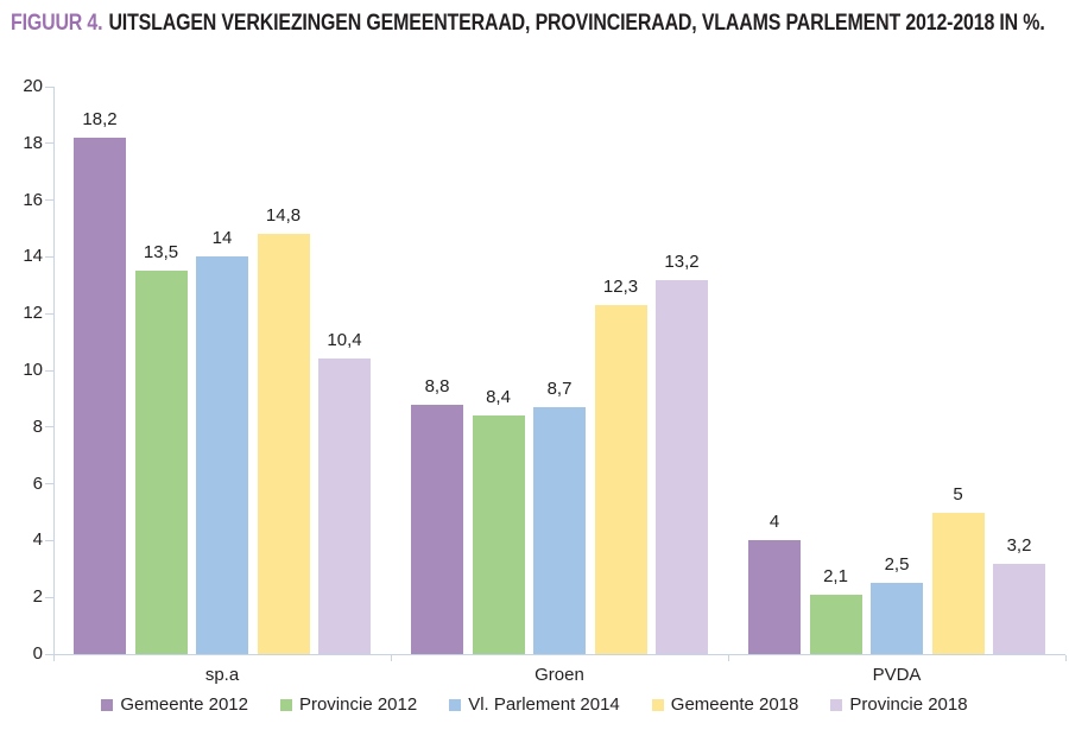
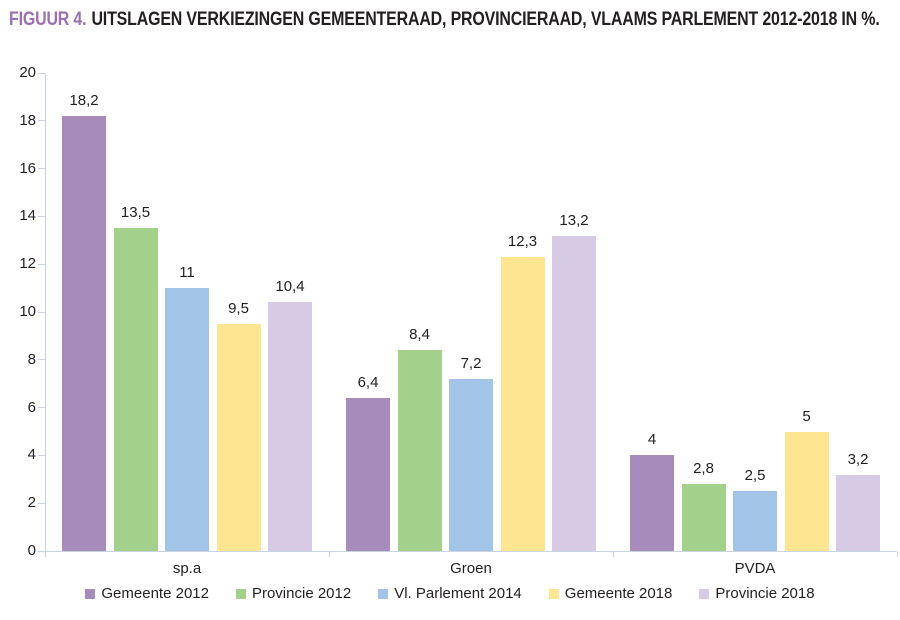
Vl. Parlement 2014/sp.a: 14 -> 11
Gemeente 2018/sp.a: 14,8 -> 9,5
Gemeente 2012/Groen: 8,8 -> 6,4
Vl. Parlement 2014/Groen: 8,7 -> 7,2
Provincie 2012/PVDA: 2,1 -> 2,8
